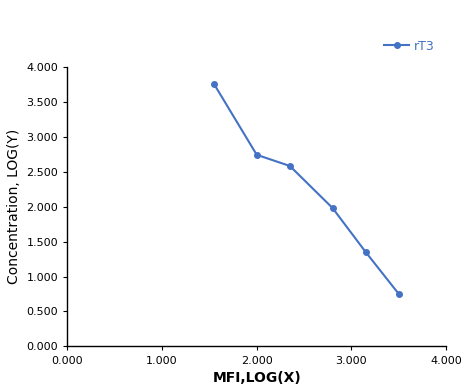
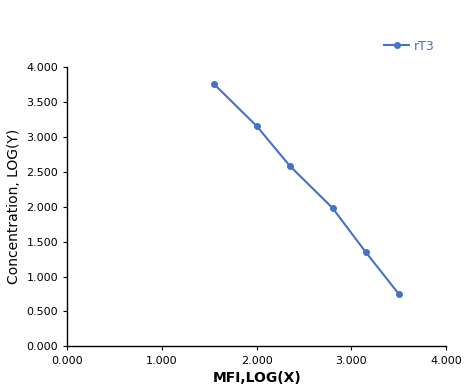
2.000: 2.74 -> 3.15
